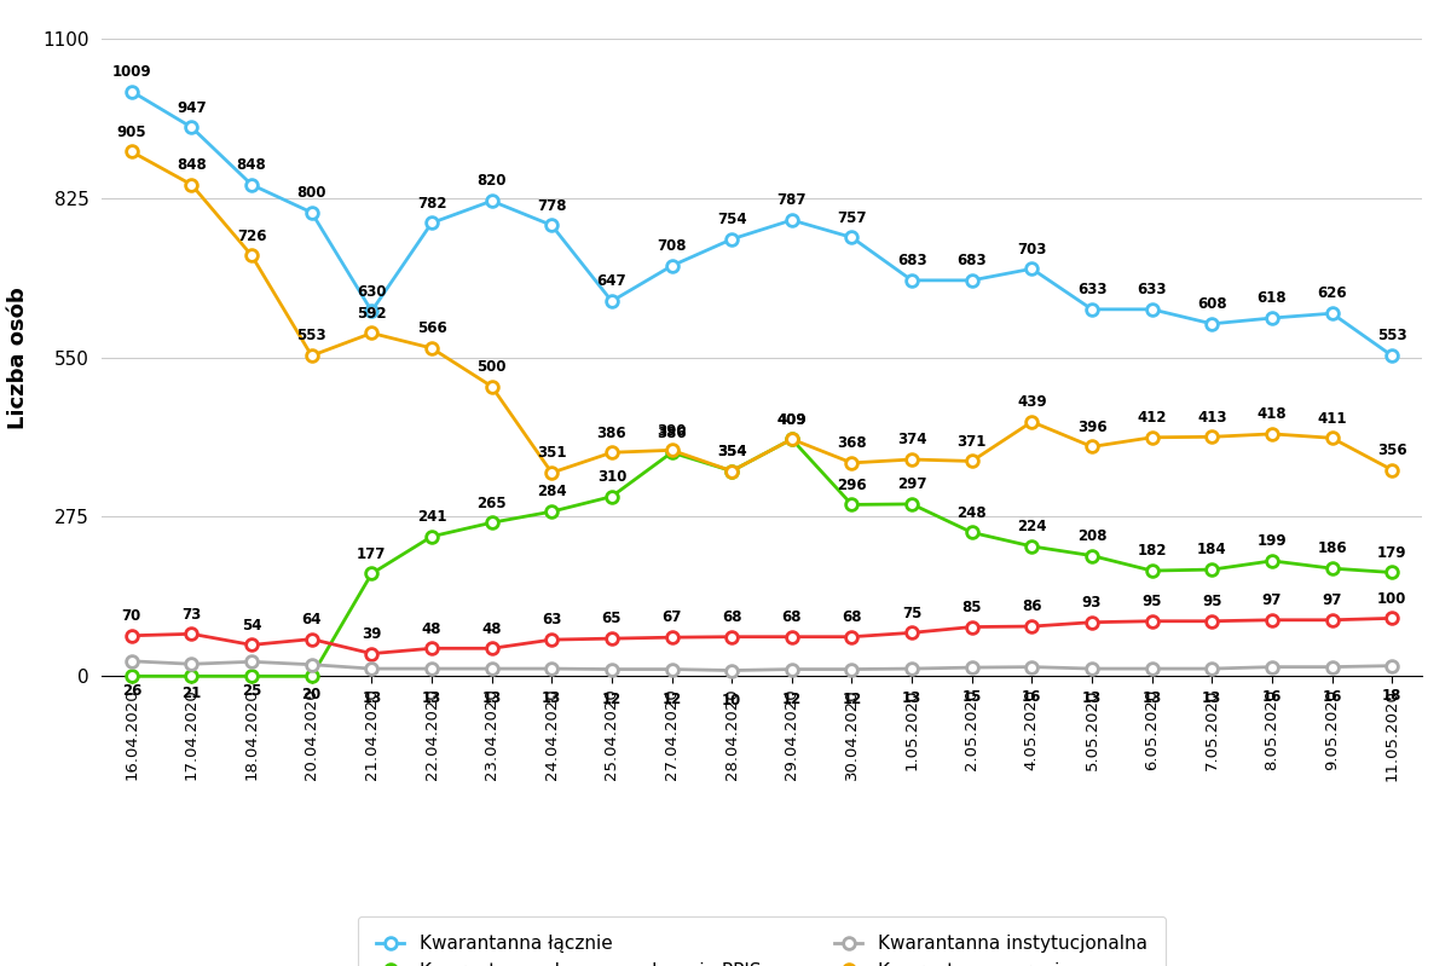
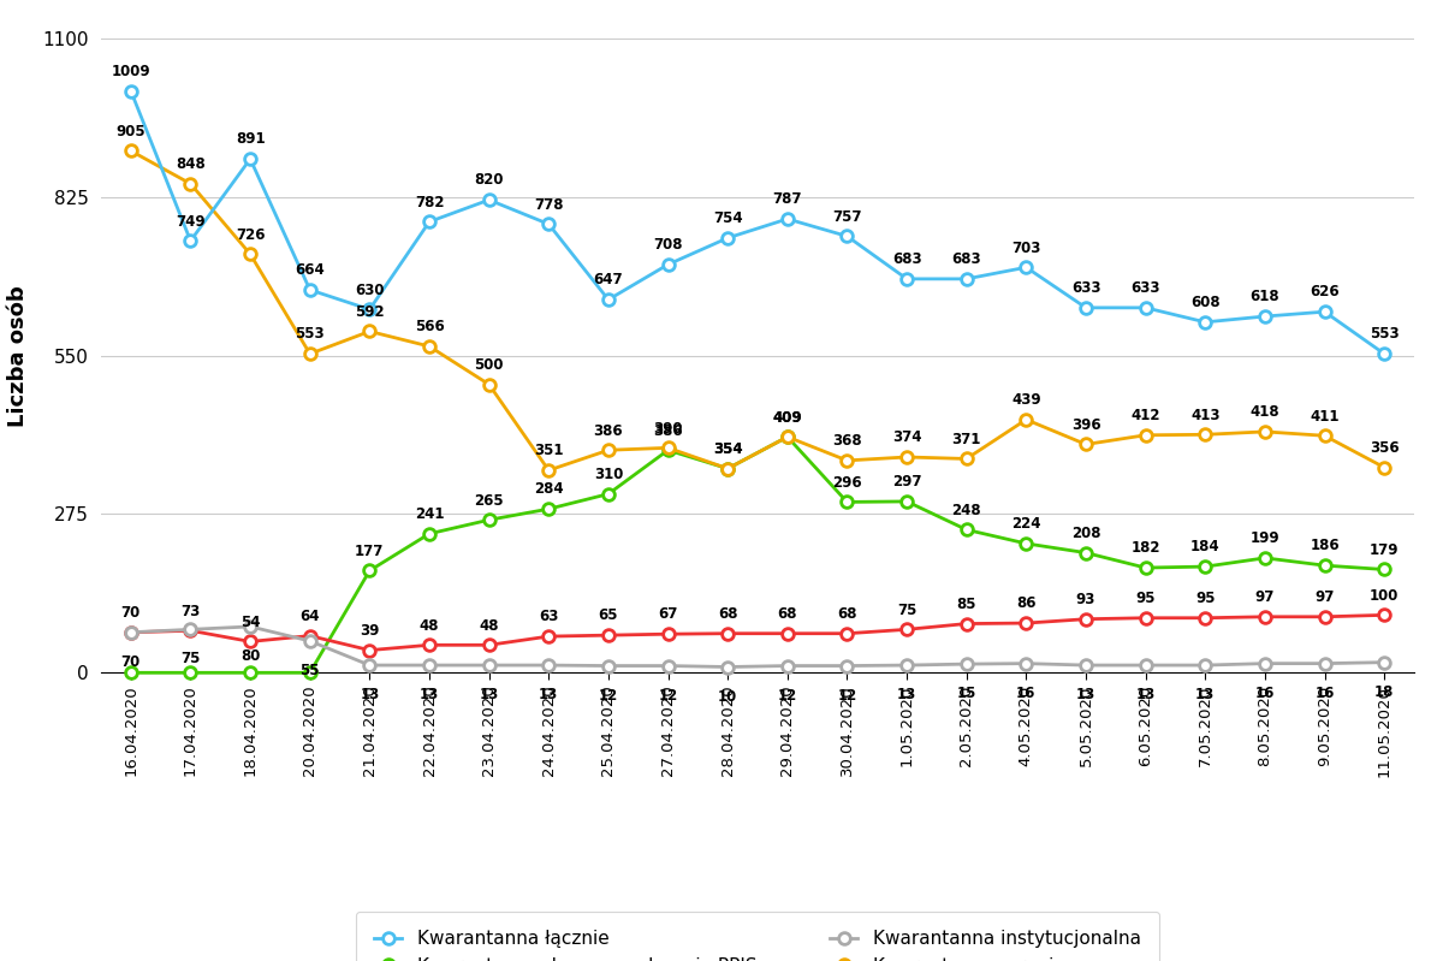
Kwarantanna instytucjonalna/16.04.2020: 26 -> 70
Kwarantanna łącznie/17.04.2020: 947 -> 749
Kwarantanna instytucjonalna/17.04.2020: 21 -> 75
Kwarantanna łącznie/18.04.2020: 848 -> 891
Kwarantanna instytucjonalna/18.04.2020: 25 -> 80
Kwarantanna łącznie/20.04.2020: 800 -> 664
Kwarantanna instytucjonalna/20.04.2020: 20 -> 55
